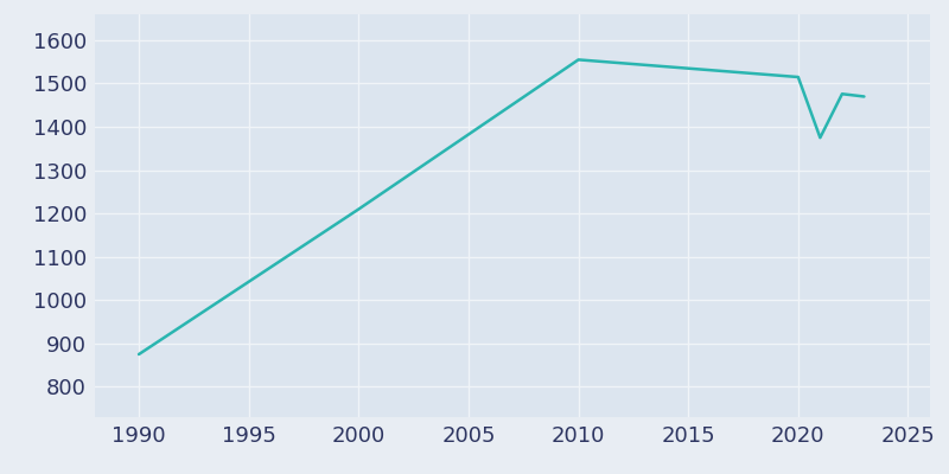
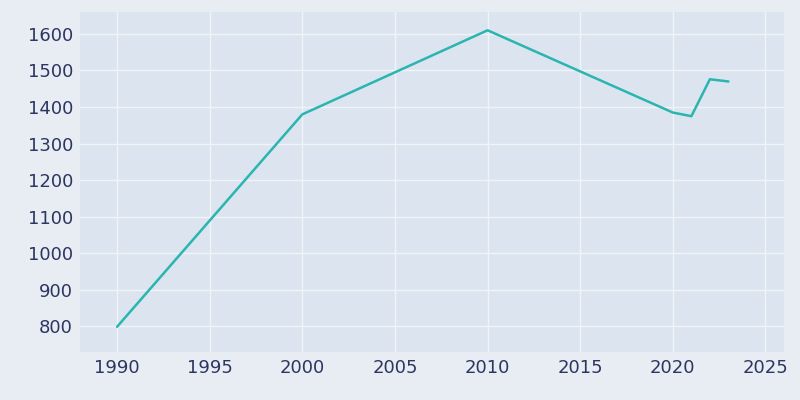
1990: 875 -> 799
2000: 1210 -> 1380
2010: 1555 -> 1610
2020: 1515 -> 1385
